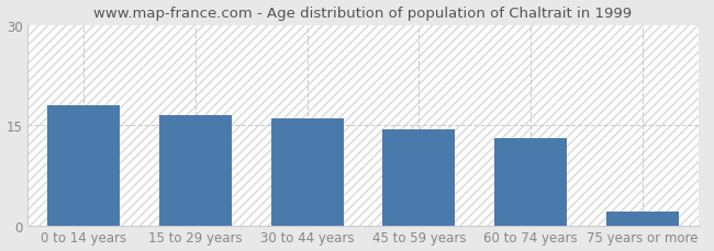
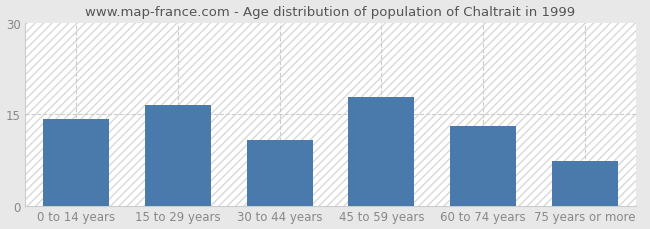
0 to 14 years: 18.0 -> 14.2
30 to 44 years: 16.1 -> 10.8
45 to 59 years: 14.4 -> 17.8
75 years or more: 2.0 -> 7.4
